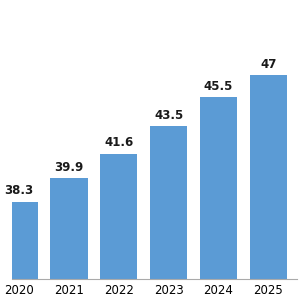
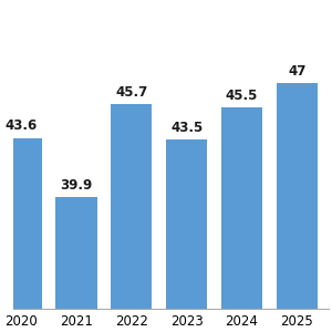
2020: 38.3 -> 43.6
2022: 41.6 -> 45.7
